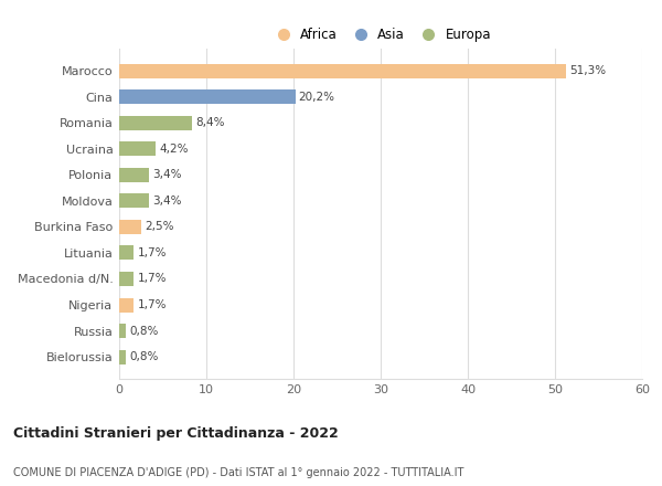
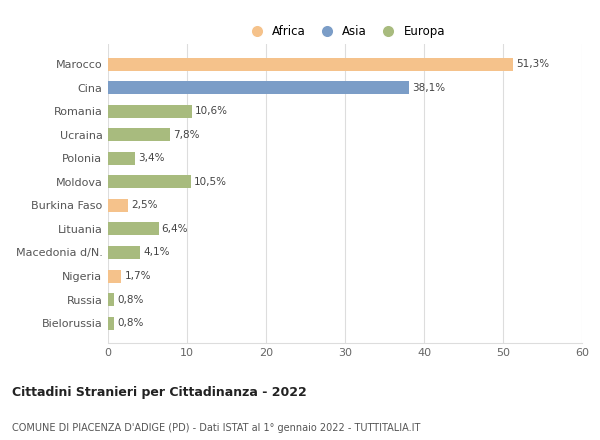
Cina: 20,2% -> 38,1%
Romania: 8,4% -> 10,6%
Ucraina: 4,2% -> 7,8%
Moldova: 3,4% -> 10,5%
Lituania: 1,7% -> 6,4%
Macedonia d/N.: 1,7% -> 4,1%
